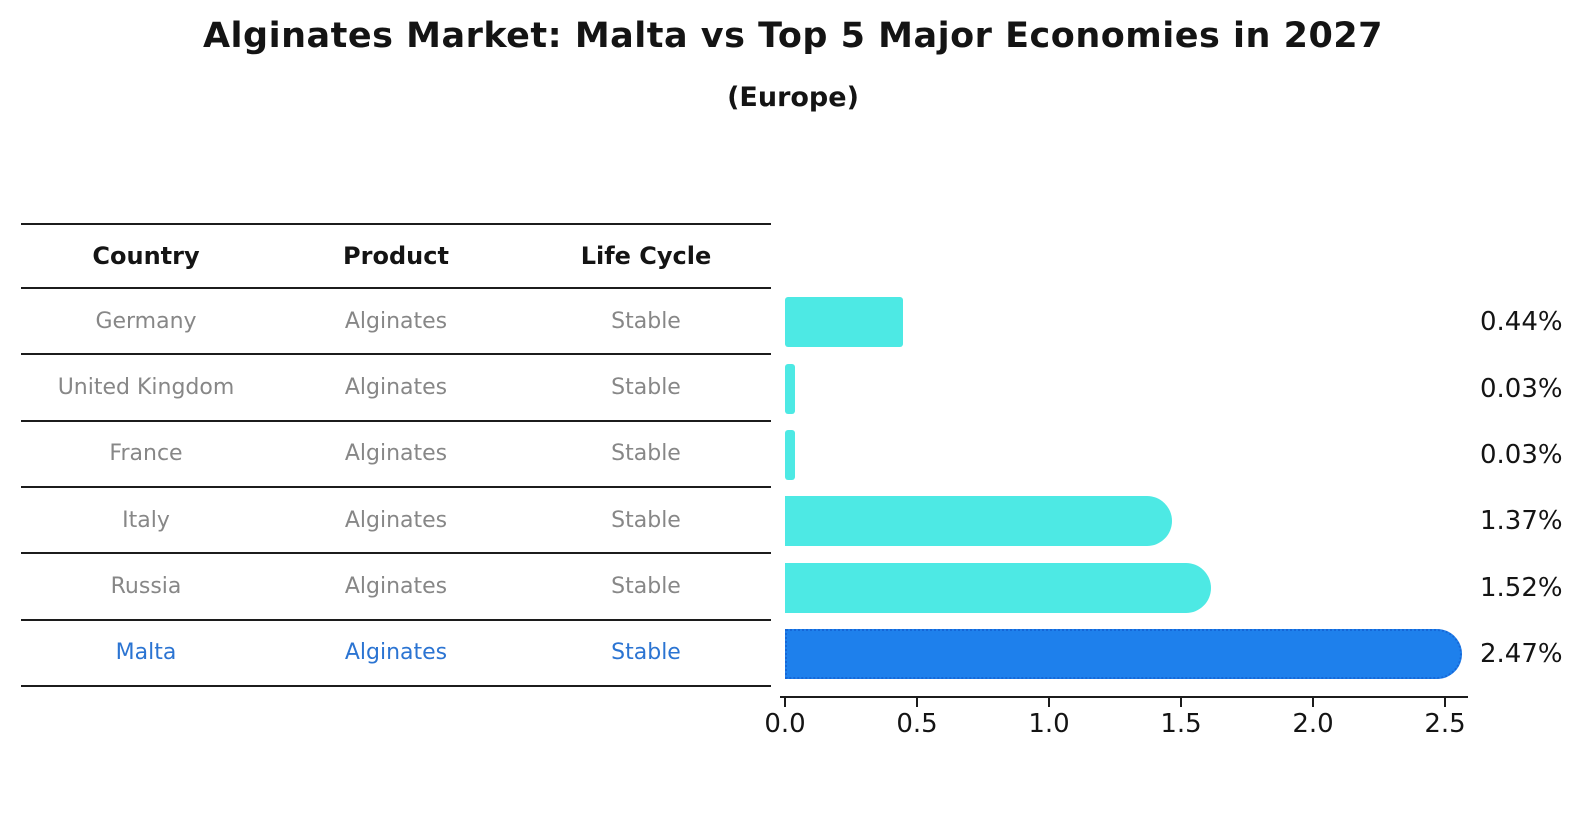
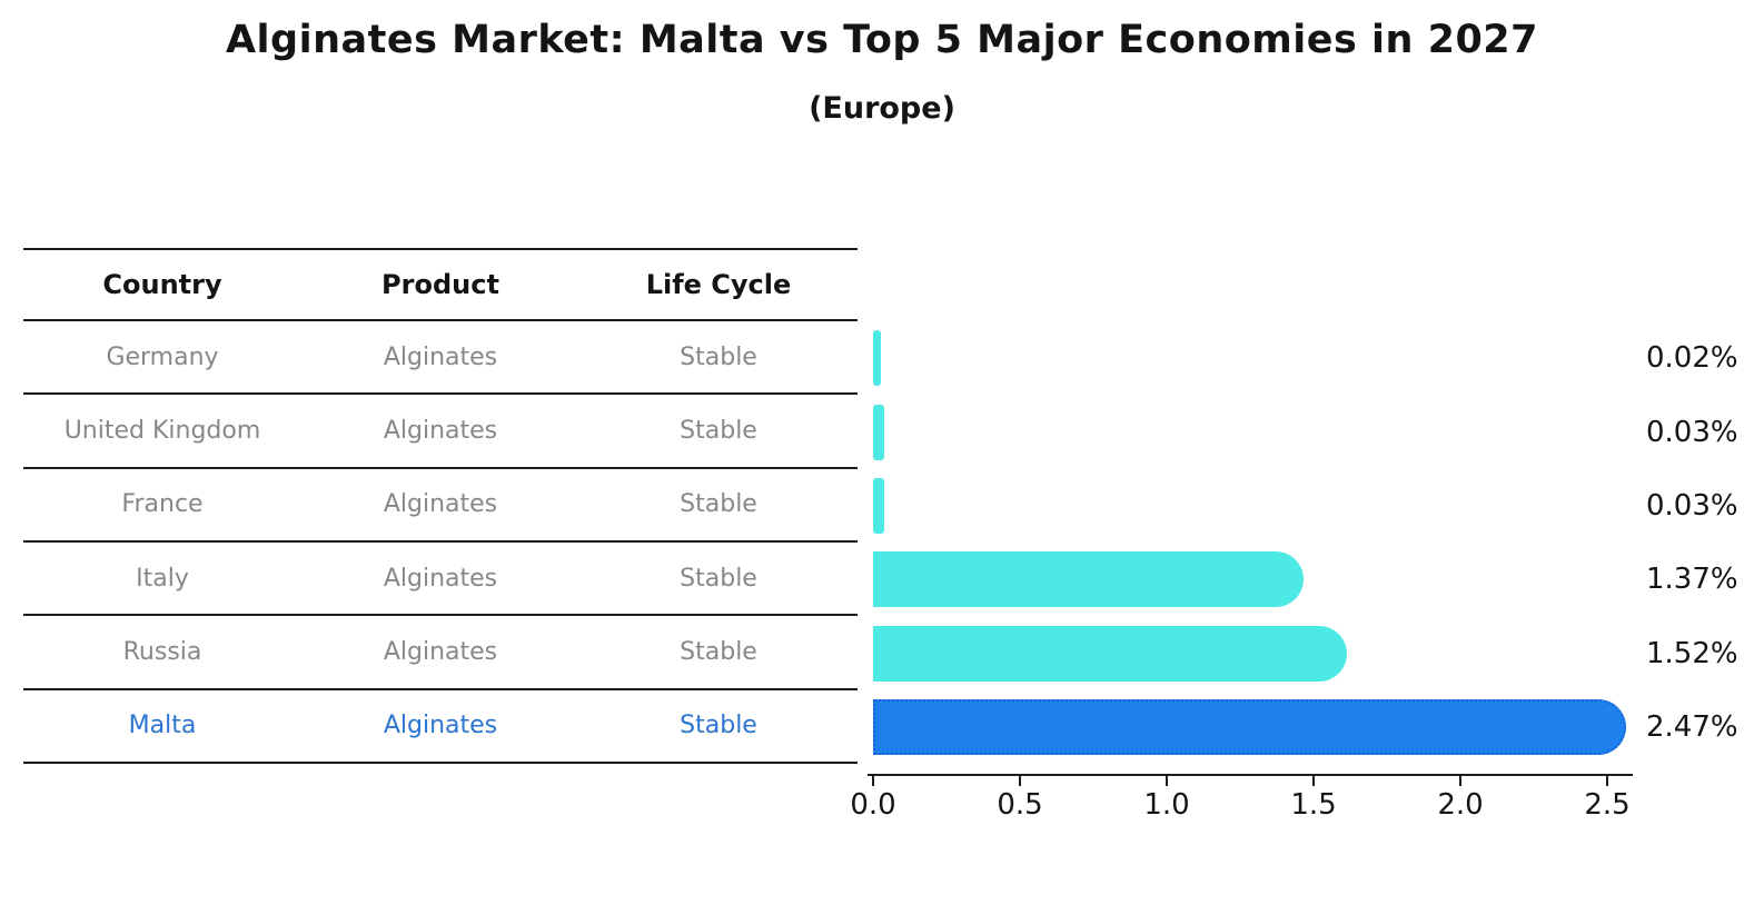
Germany: 0.44% -> 0.02%
